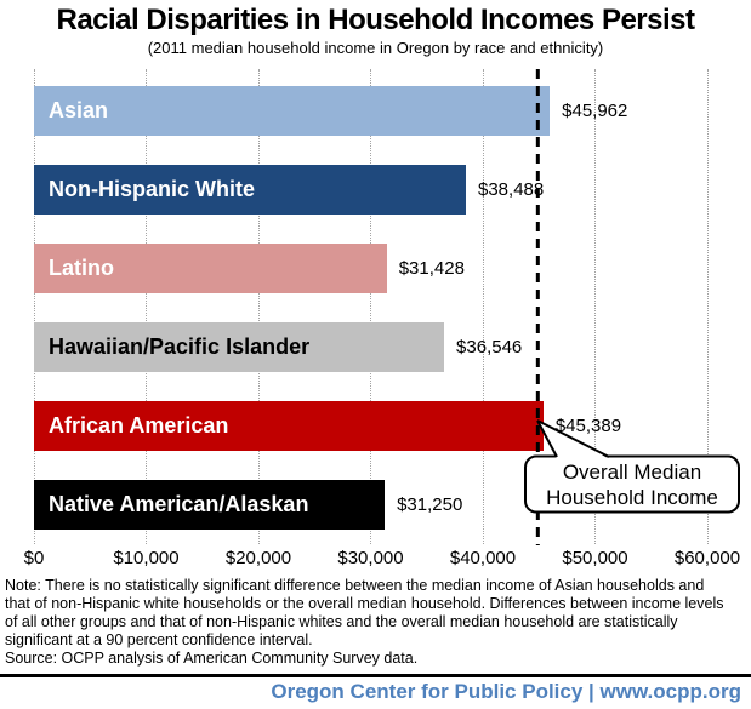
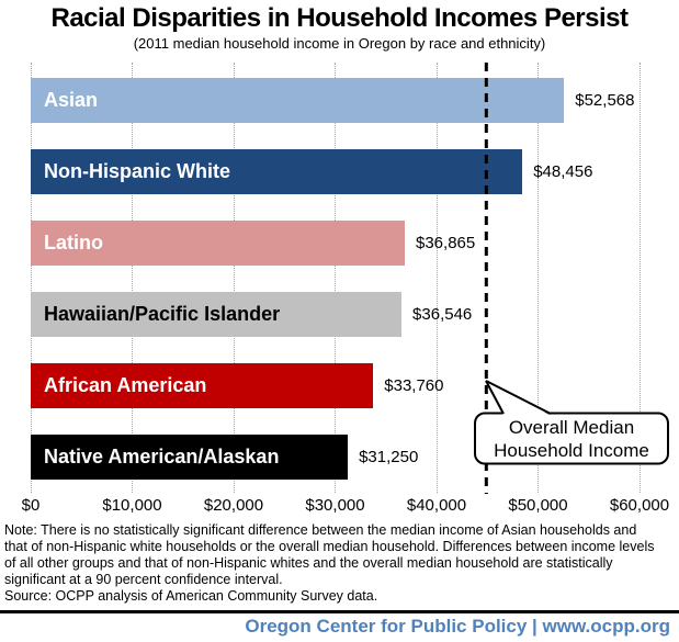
Asian: $45,962 -> $52,568
Non-Hispanic White: $38,488 -> $48,456
Latino: $31,428 -> $36,865
African American: $45,389 -> $33,760
